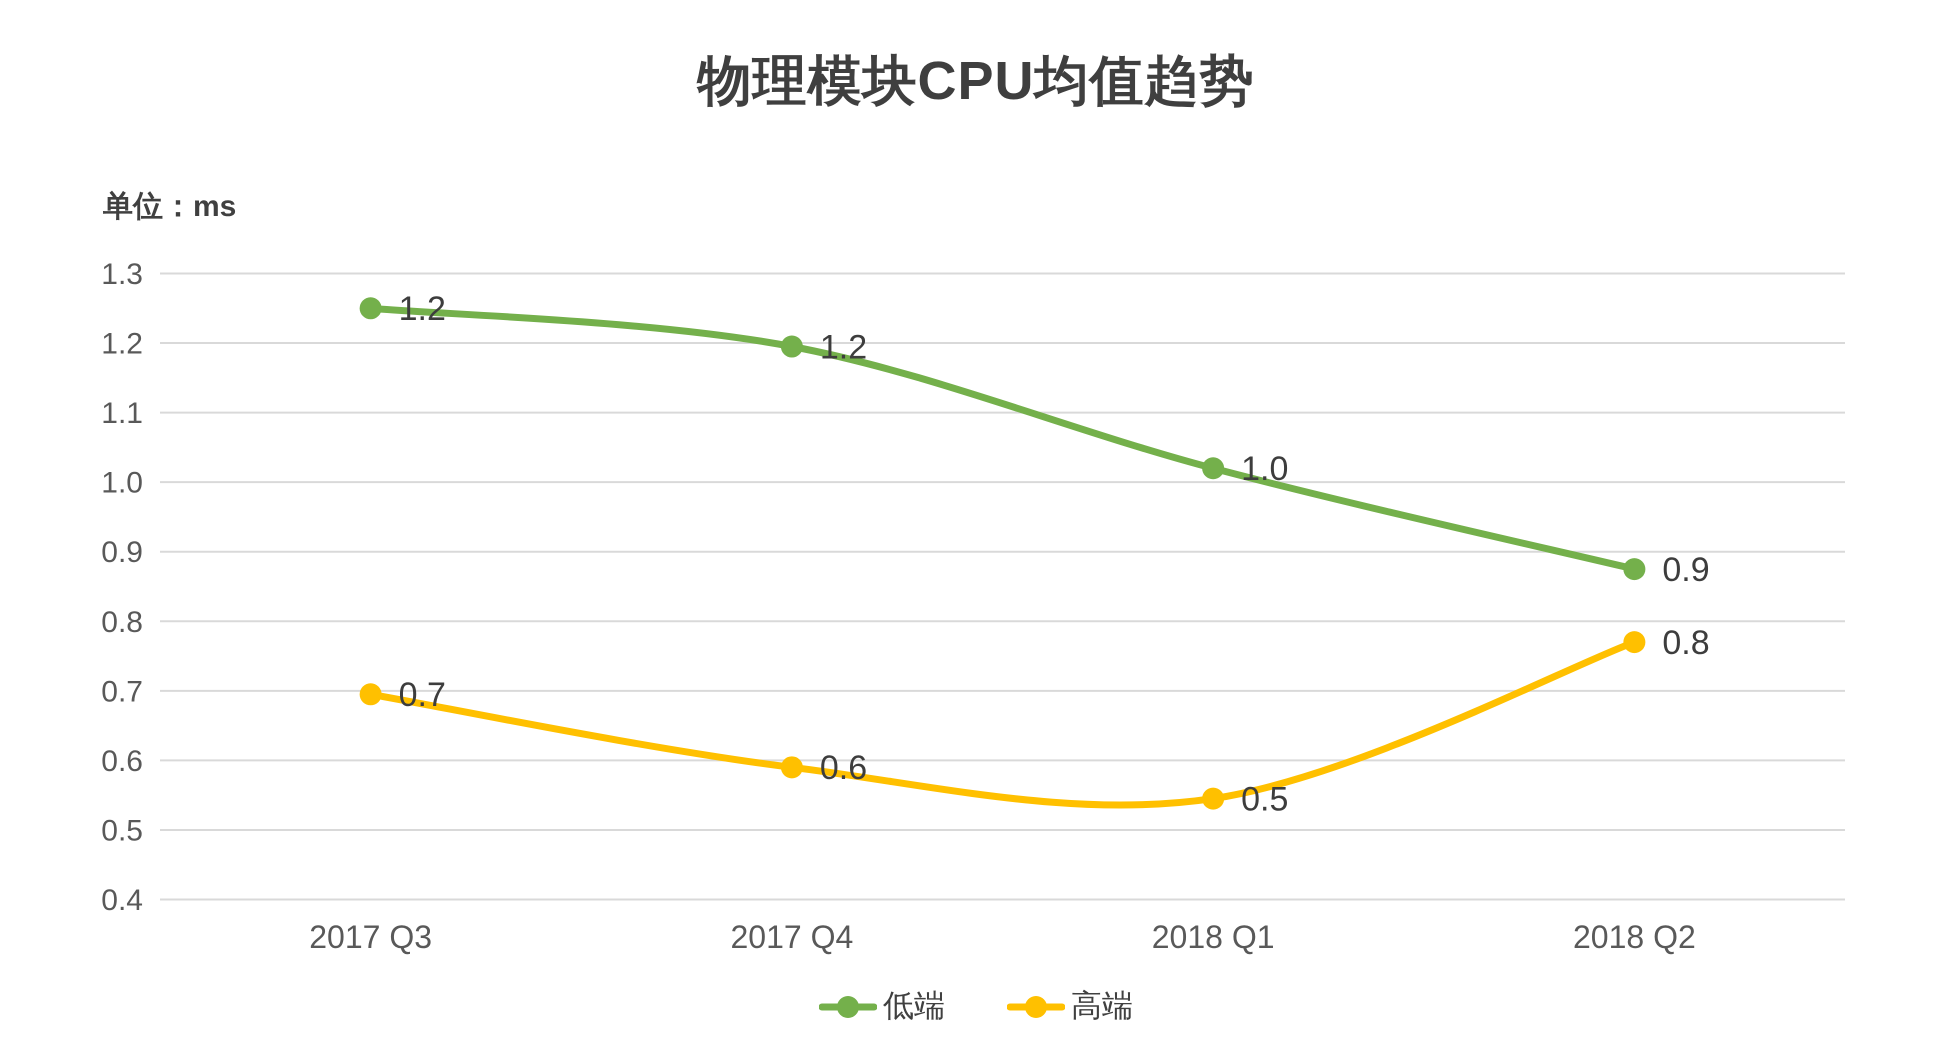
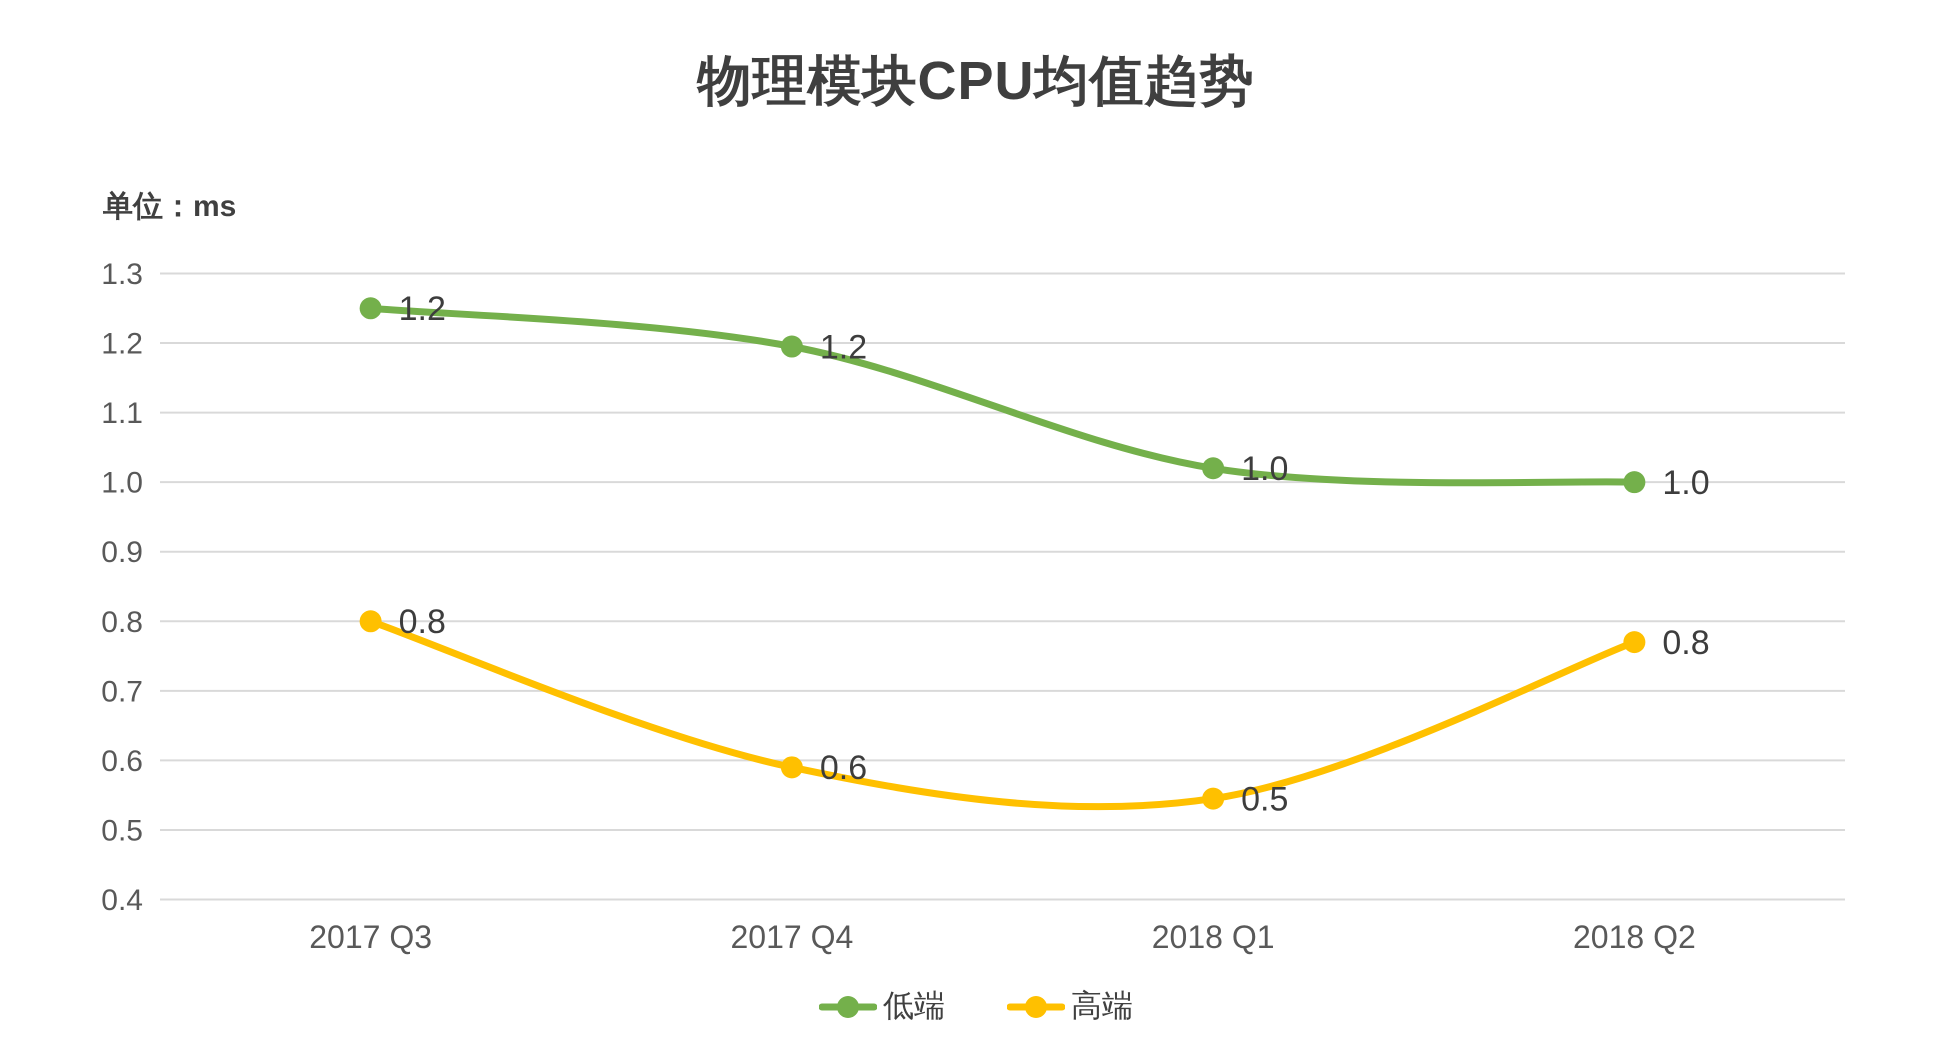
高端/2017 Q3: 0.7 -> 0.8
低端/2018 Q2: 0.9 -> 1.0
